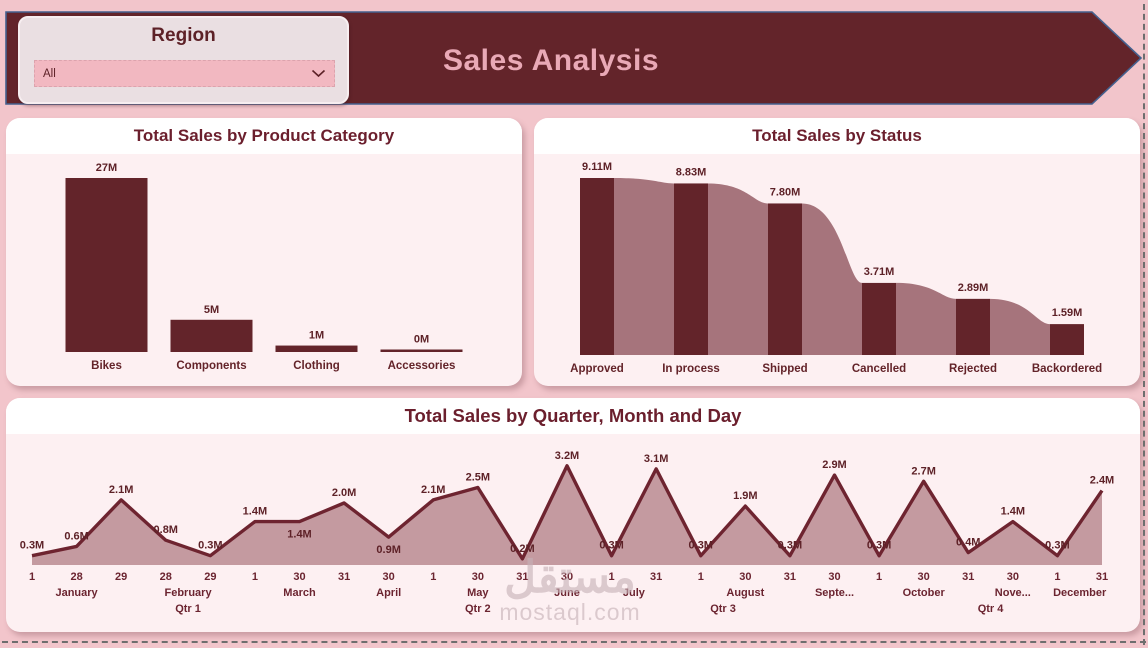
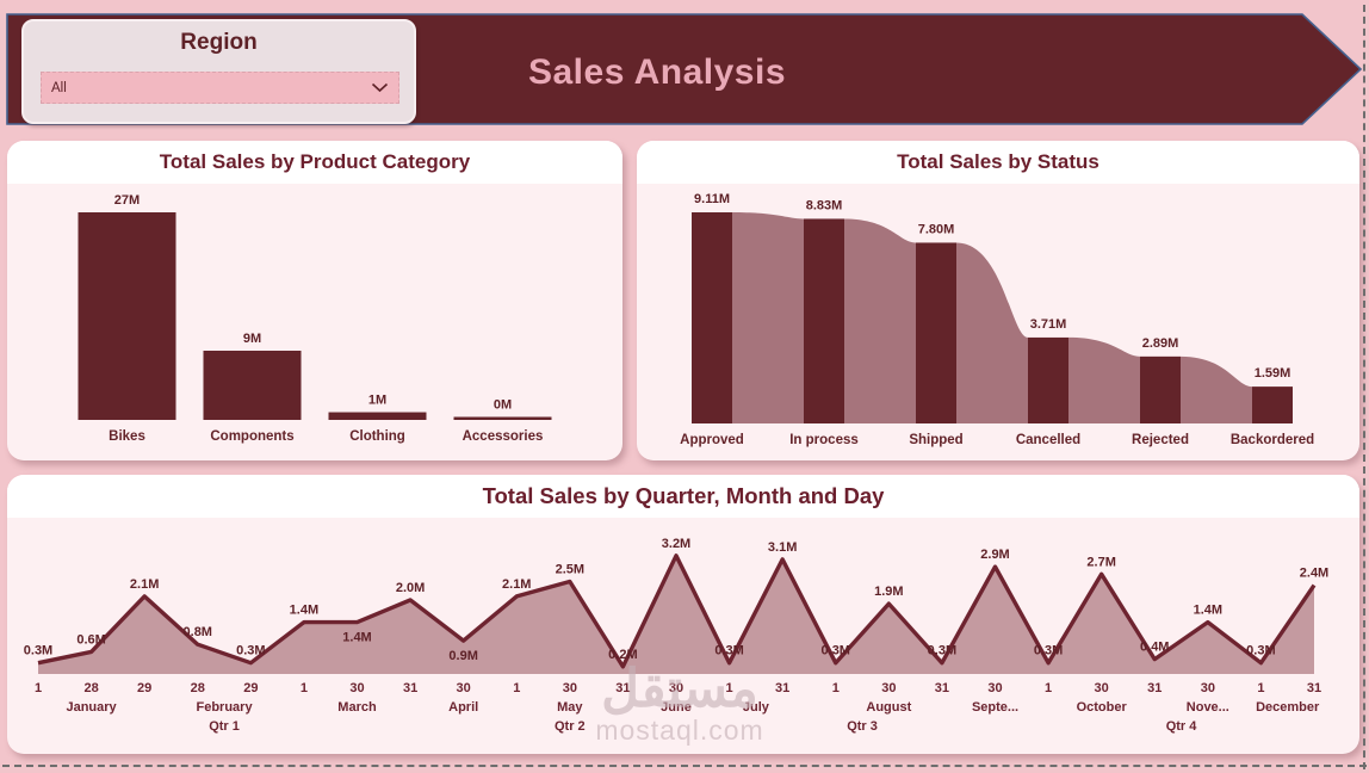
Total Sales by Product Category/Components: 5M -> 9M
